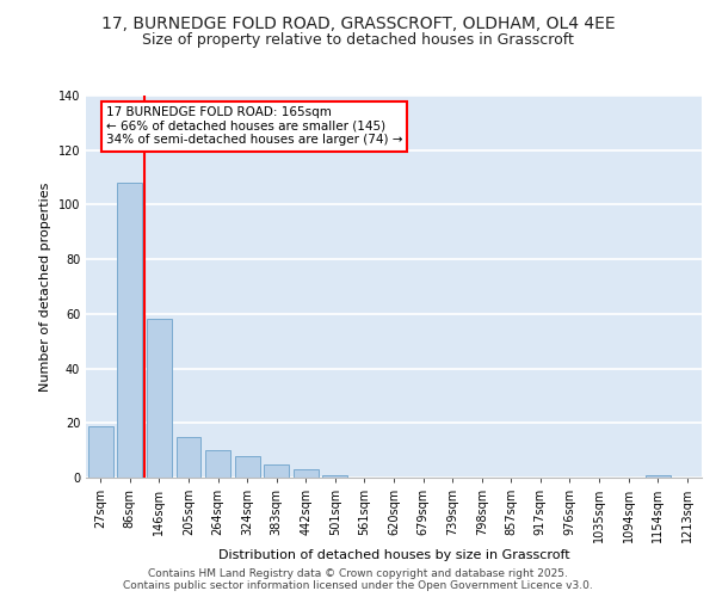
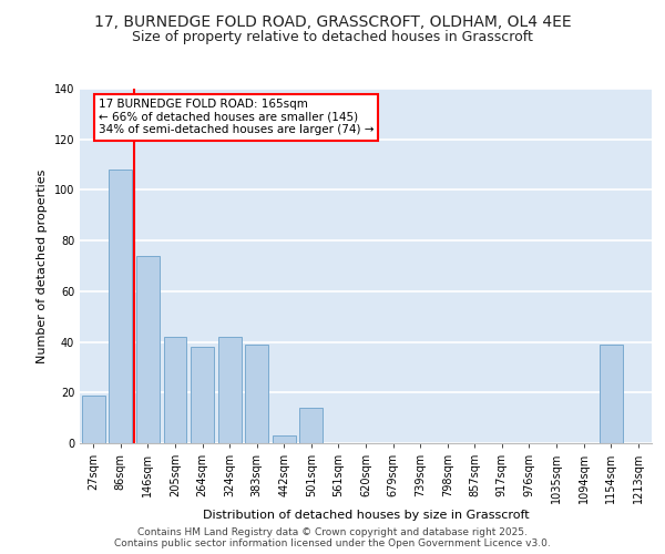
146sqm: 58 -> 74
205sqm: 15 -> 42
264sqm: 10 -> 38
324sqm: 8 -> 42
383sqm: 5 -> 39
501sqm: 1 -> 14
1154sqm: 1 -> 39
